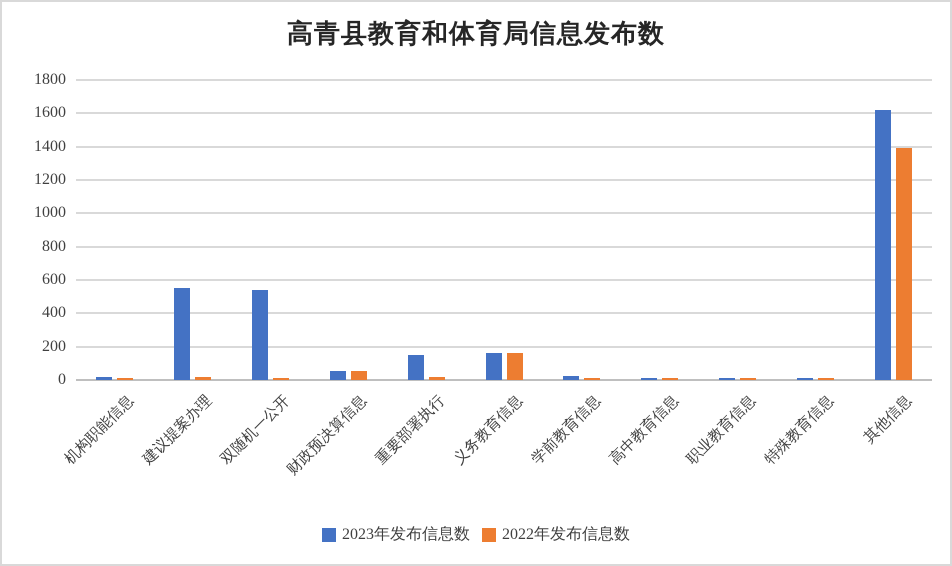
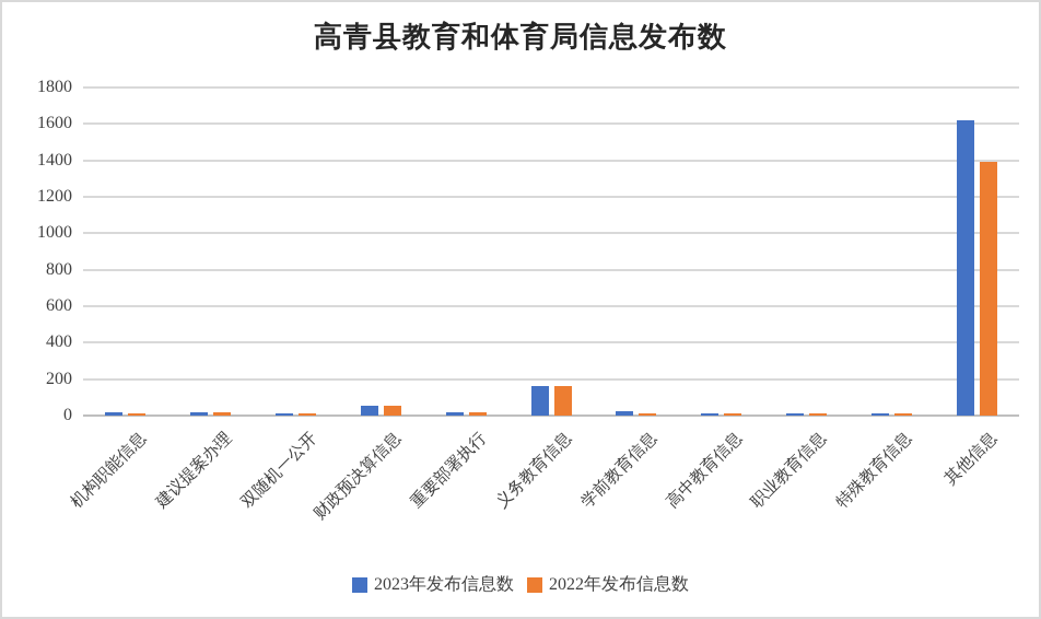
2023年发布信息数/建议提案办理: 550 -> 20
2023年发布信息数/双随机一公开: 540 -> 10
2023年发布信息数/重要部署执行: 150 -> 20
